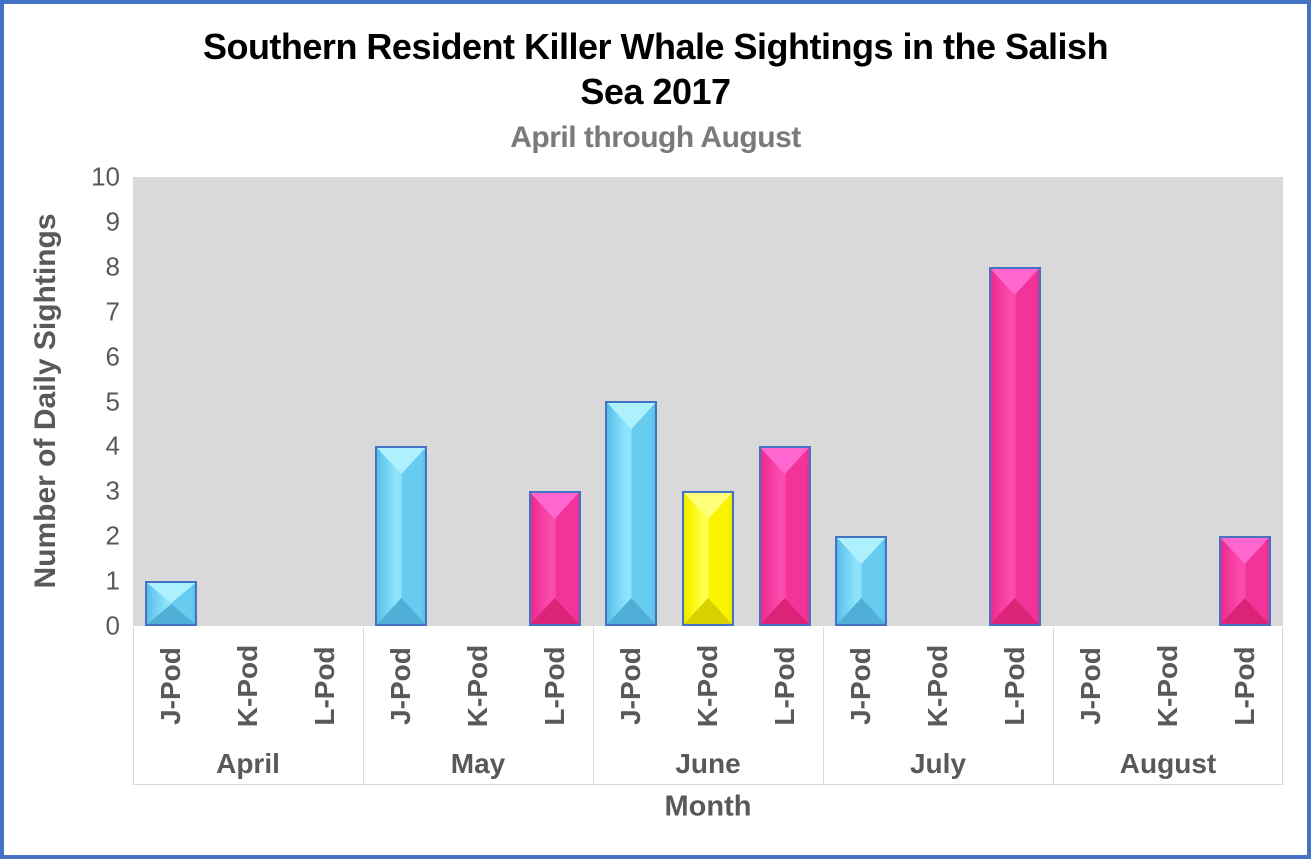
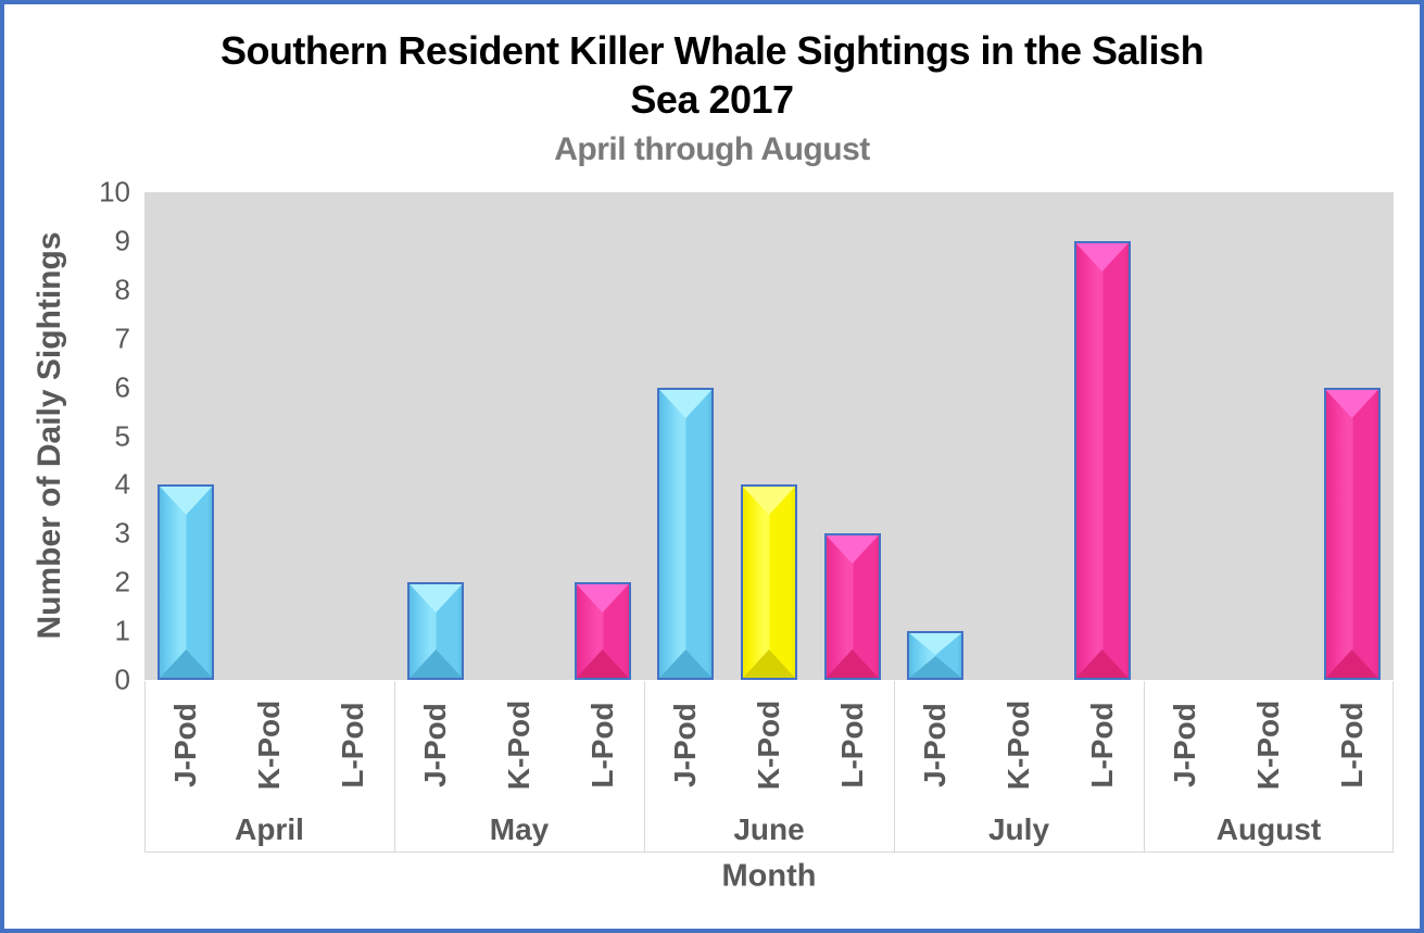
J-Pod/April: 1 -> 4
J-Pod/May: 4 -> 2
L-Pod/May: 3 -> 2
J-Pod/June: 5 -> 6
K-Pod/June: 3 -> 4
L-Pod/June: 4 -> 3
J-Pod/July: 2 -> 1
L-Pod/July: 8 -> 9
L-Pod/August: 2 -> 6
